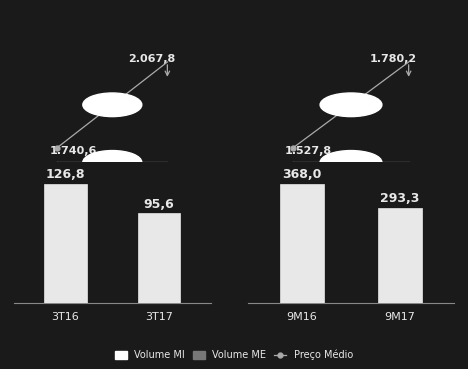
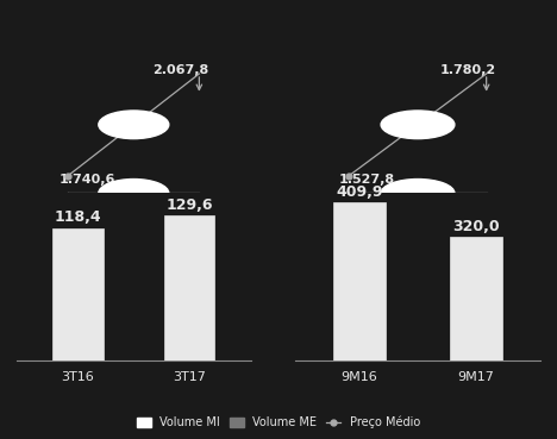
3T16: 126,8 -> 118,4
3T17: 95,6 -> 129,6
9M16: 368,0 -> 409,9
9M17: 293,3 -> 320,0
